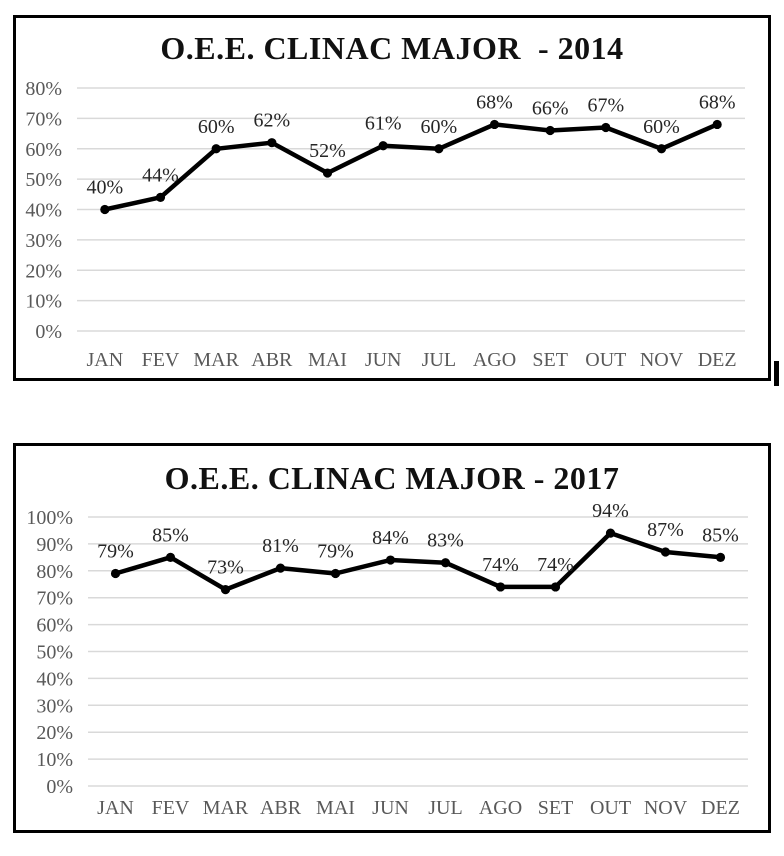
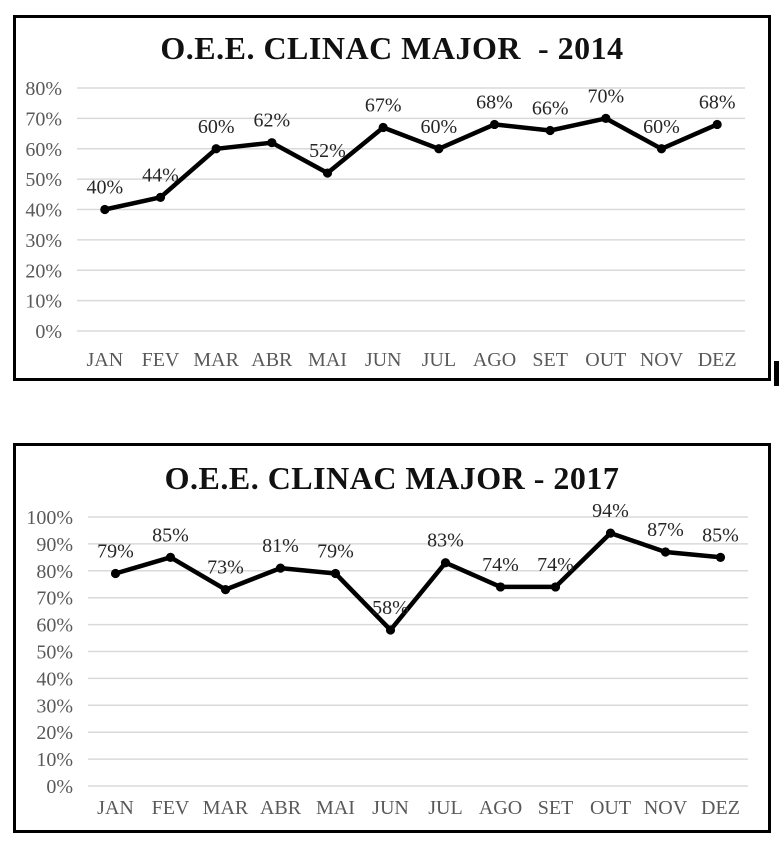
O.E.E. CLINAC MAJOR - 2014/JUN: 61% -> 67%
O.E.E. CLINAC MAJOR - 2014/OUT: 67% -> 70%
O.E.E. CLINAC MAJOR - 2017/JUN: 84% -> 58%
